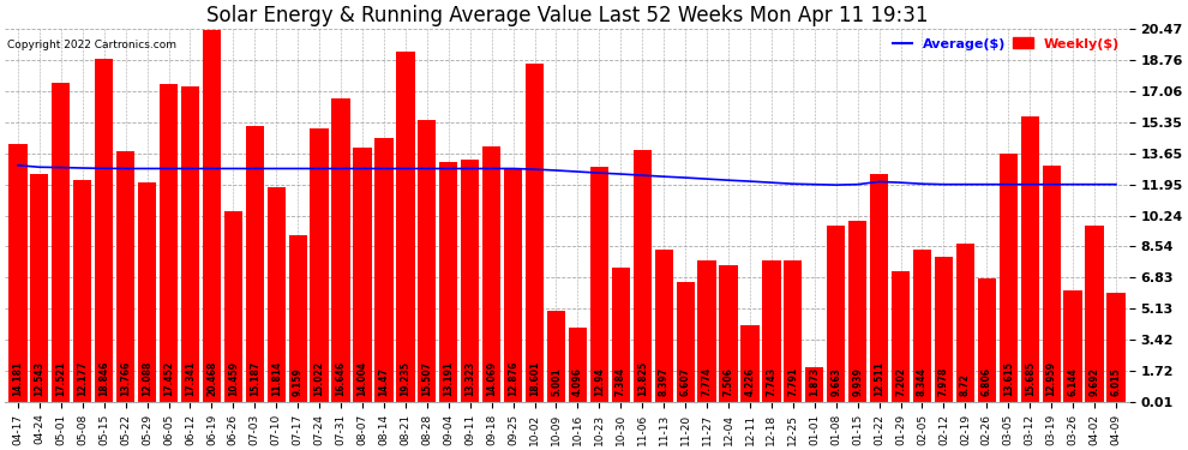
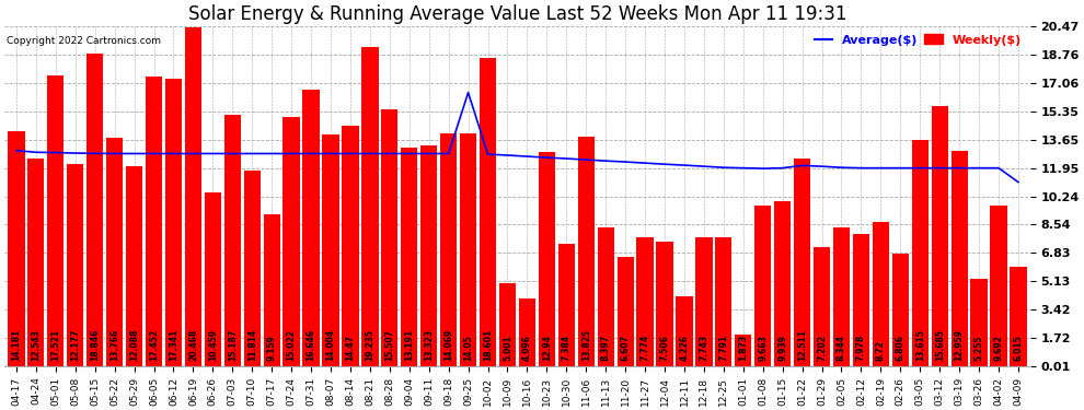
Weekly($)/09-25: 12.876 -> 14.05
Average($)/09-25: 12.8 -> 16.5
Weekly($)/03-26: 6.144 -> 5.255
Average($)/04-09: 11.9 -> 11.1
